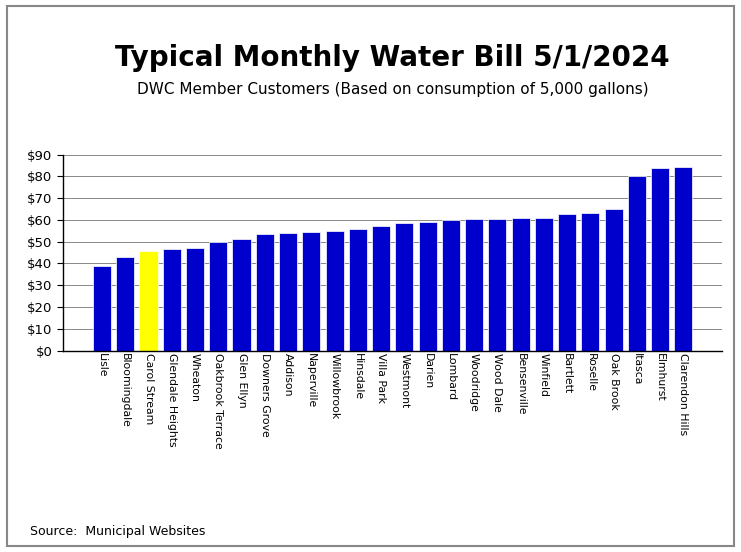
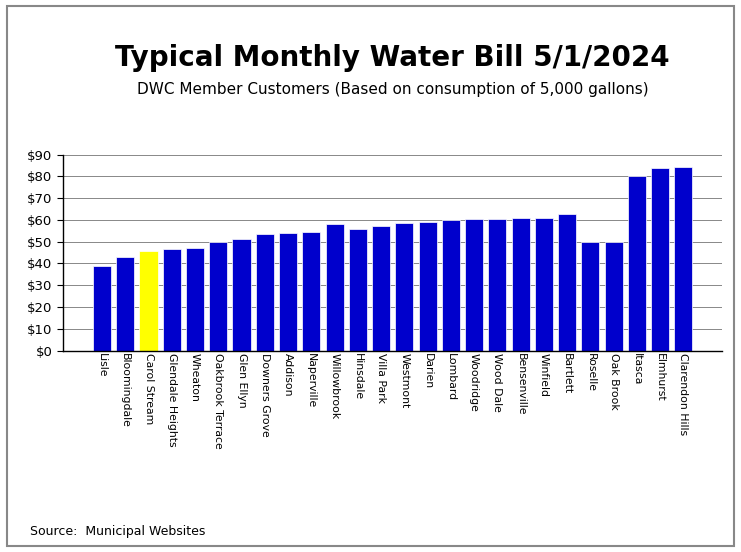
Willowbrook: $54.8 -> $58.0
Roselle: $63.2 -> $50.0
Oak Brook: $65.0 -> $50.0
